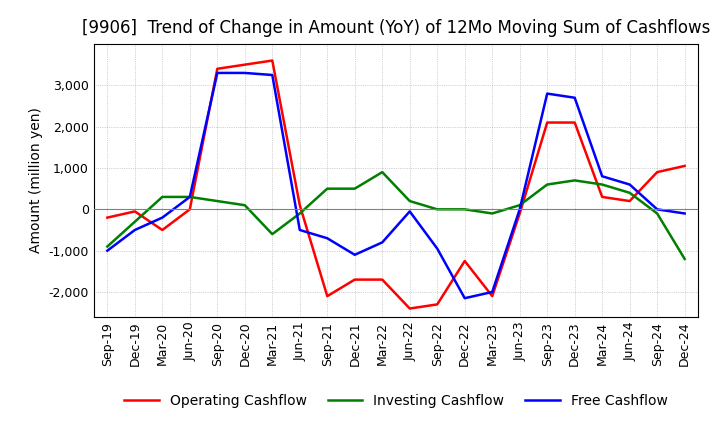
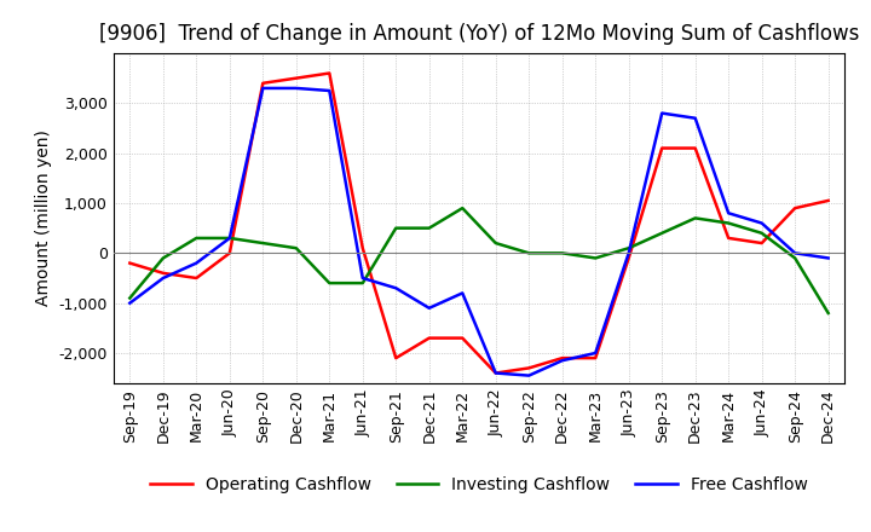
Operating Cashflow/Dec-19: -50 -> -400
Investing Cashflow/Dec-19: -300 -> -100
Investing Cashflow/Jun-21: -100 -> -600
Free Cashflow/Jun-22: -50 -> -2,400
Free Cashflow/Sep-22: -950 -> -2,450
Operating Cashflow/Dec-22: -1,250 -> -2,100
Investing Cashflow/Sep-23: 600 -> 400
